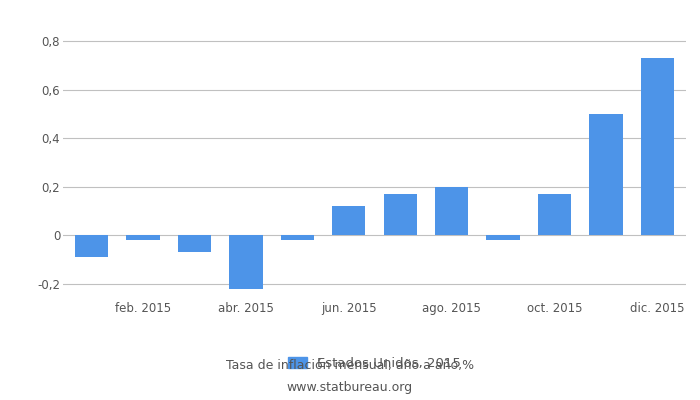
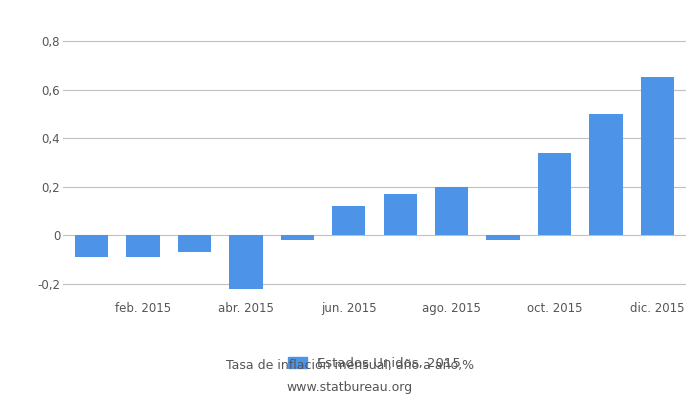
feb. 2015: -0,02 -> -0,09
oct. 2015: 0,17 -> 0,34
dic. 2015: 0,73 -> 0,65
